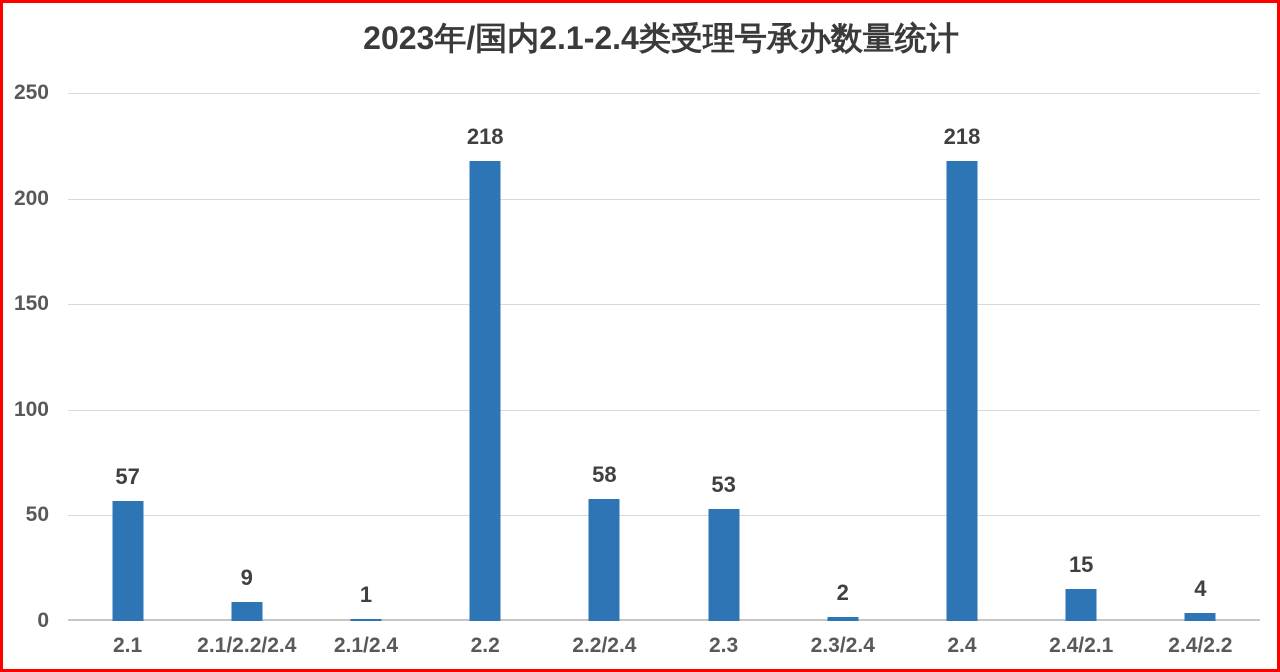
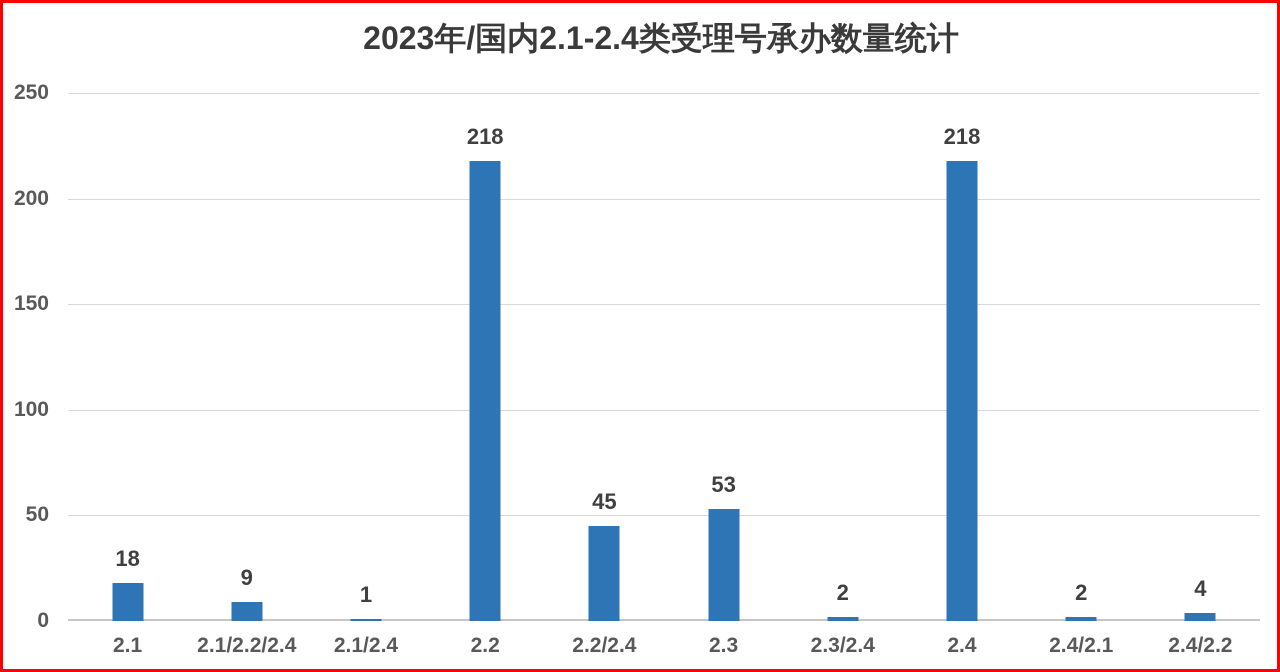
2.1: 57 -> 18
2.2/2.4: 58 -> 45
2.4/2.1: 15 -> 2
